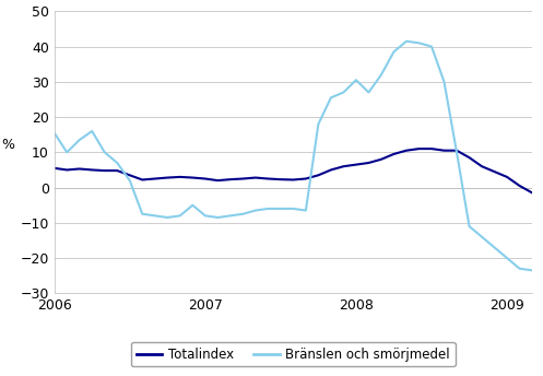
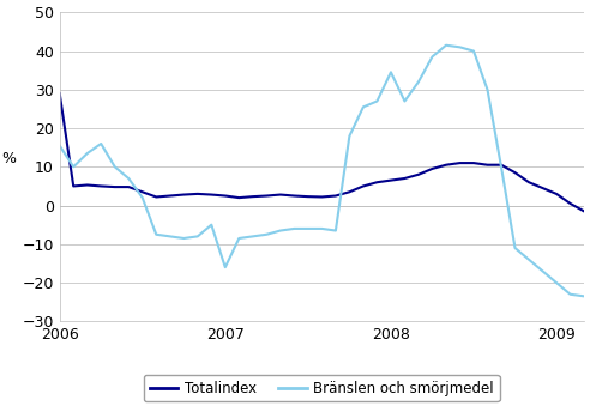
Totalindex/2006: 5.5 -> 29.0
Bränslen och smörjmedel/2007: -8.0 -> -16.0
Bränslen och smörjmedel/2008: 30.5 -> 34.5
